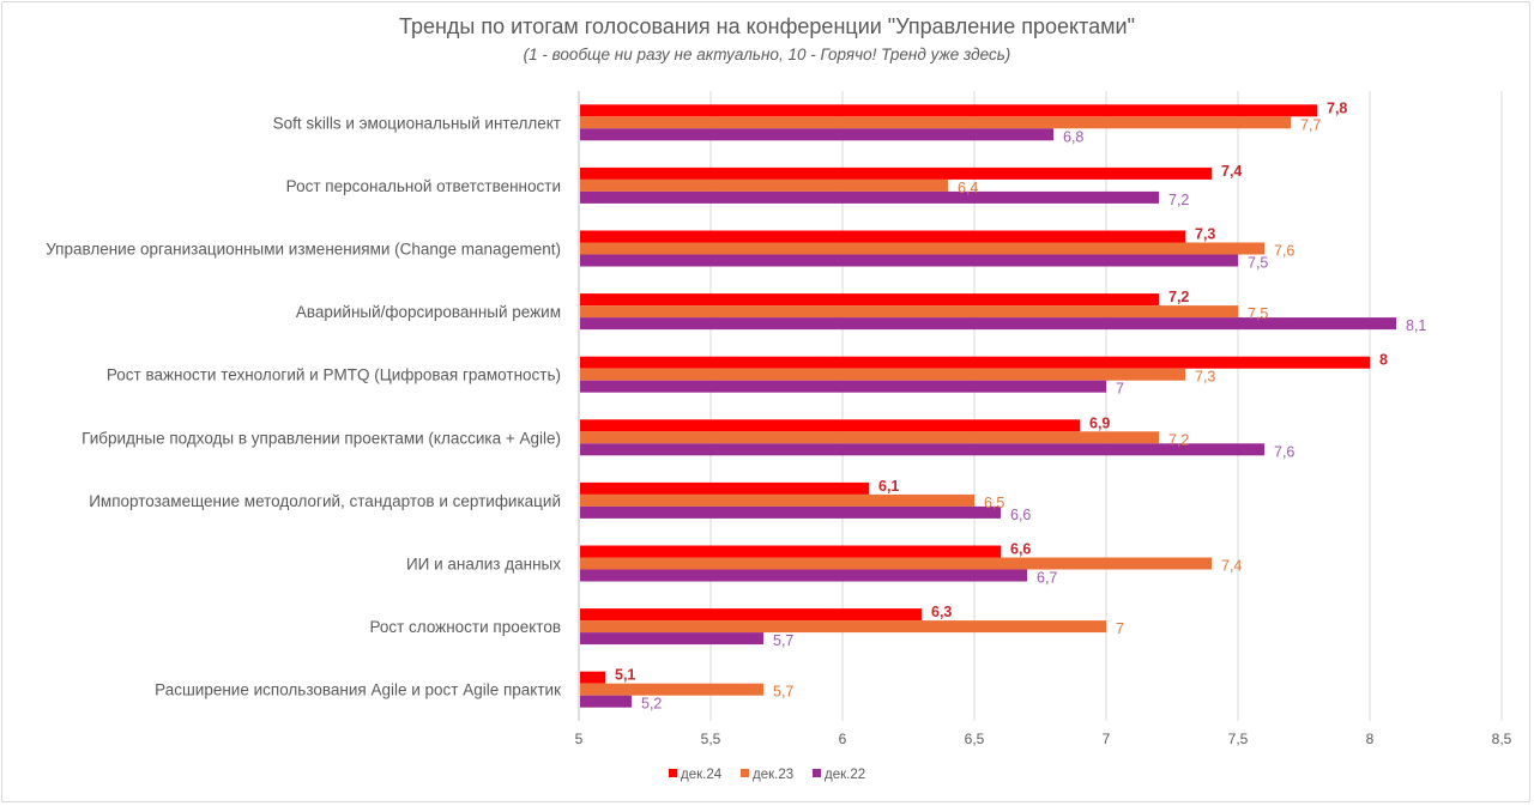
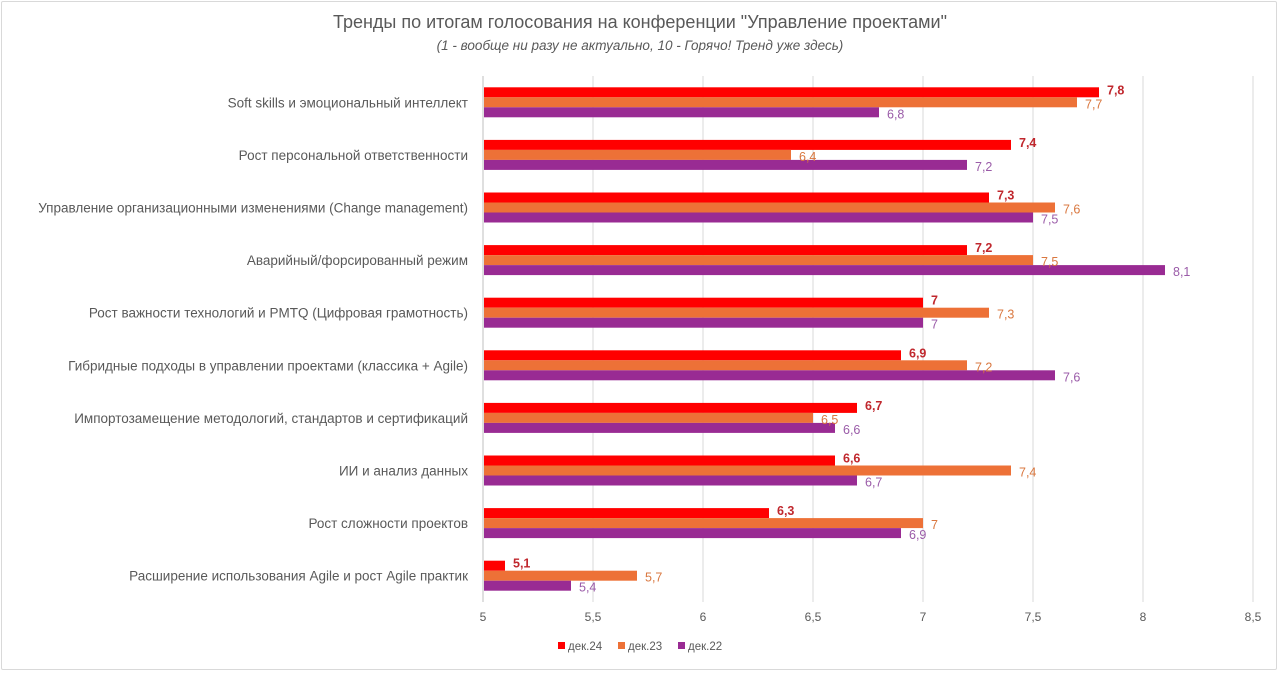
дек.24/Рост важности технологий и PMTQ (Цифровая грамотность): 8 -> 7
дек.24/Импортозамещение методологий, стандартов и сертификаций: 6,1 -> 6,7
дек.22/Рост сложности проектов: 5,7 -> 6,9
дек.22/Расширение использования Agile и рост Agile практик: 5,2 -> 5,4
